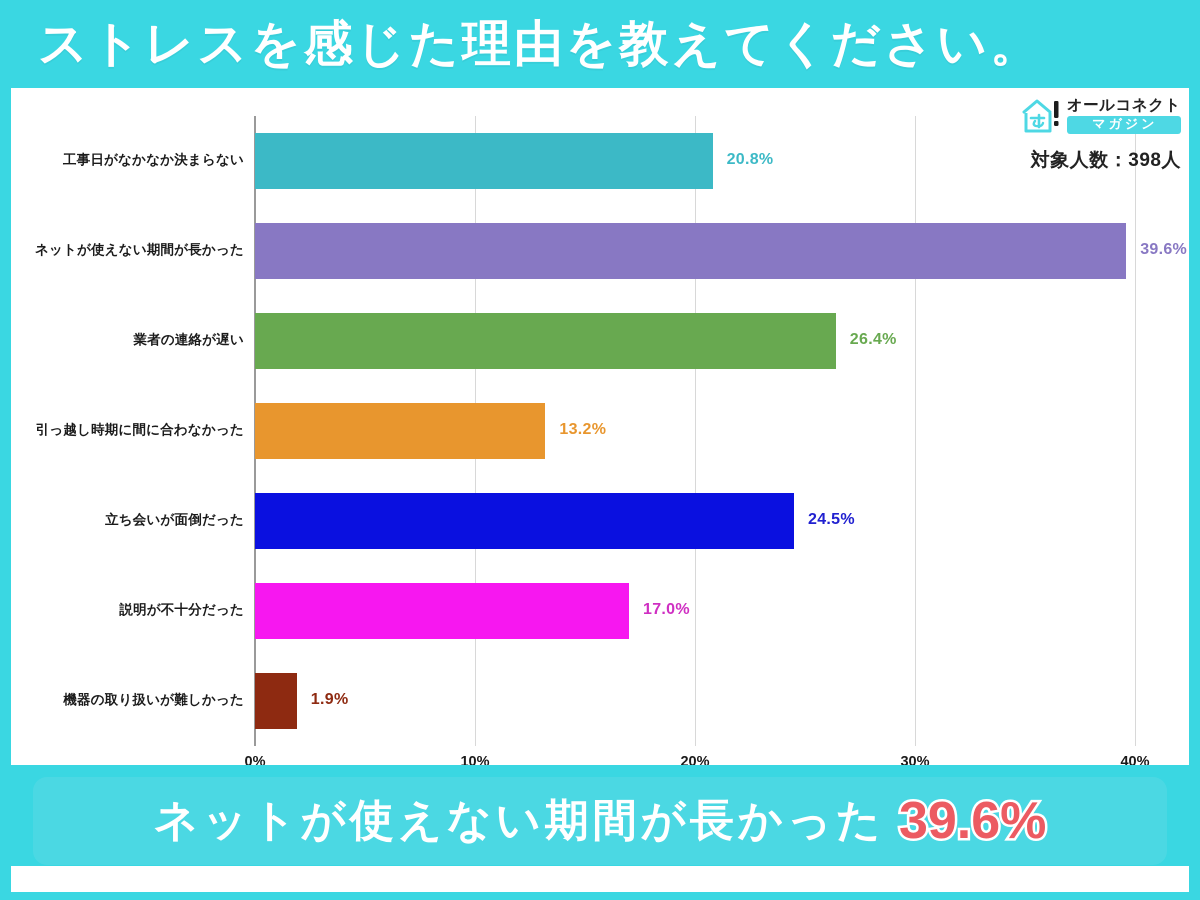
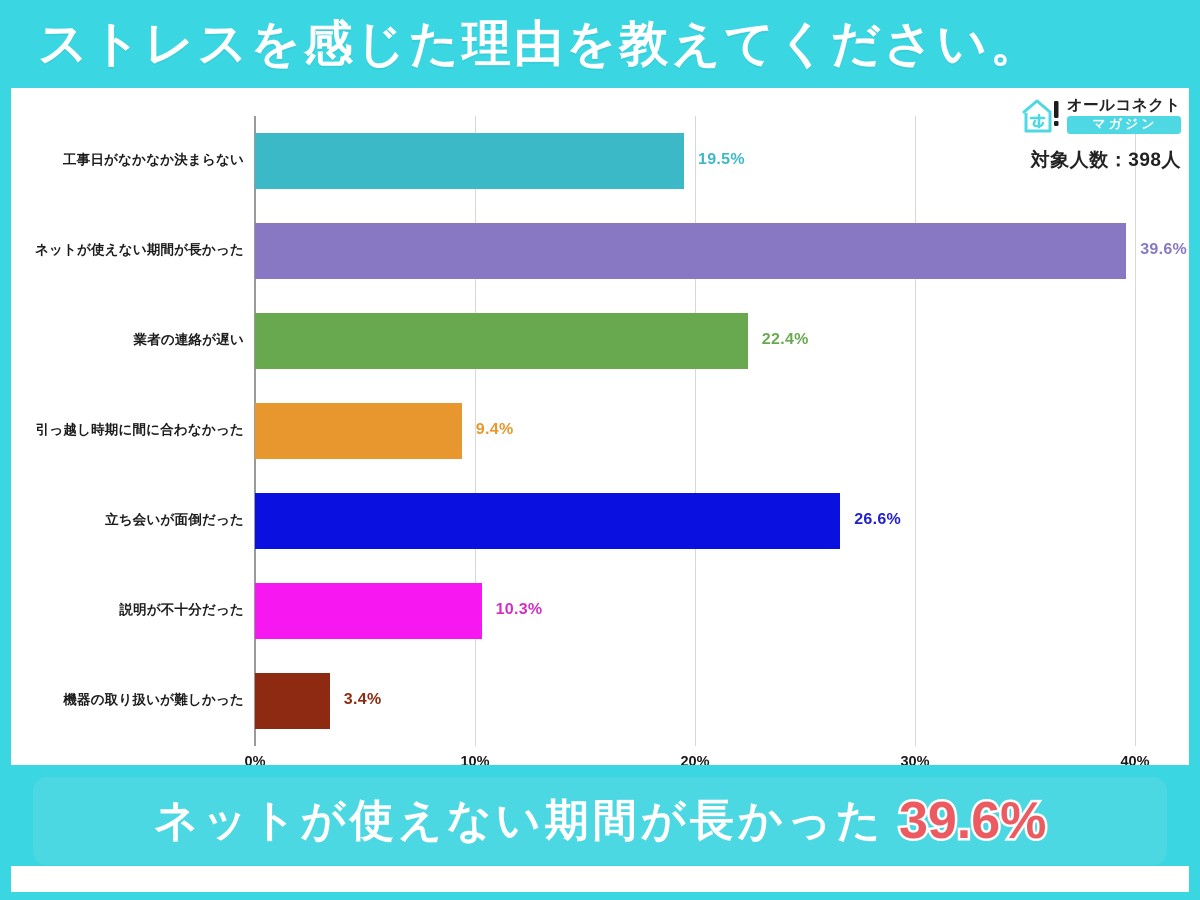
工事日がなかなか決まらない: 20.8% -> 19.5%
業者の連絡が遅い: 26.4% -> 22.4%
引っ越し時期に間に合わなかった: 13.2% -> 9.4%
立ち会いが面倒だった: 24.5% -> 26.6%
説明が不十分だった: 17.0% -> 10.3%
機器の取り扱いが難しかった: 1.9% -> 3.4%
